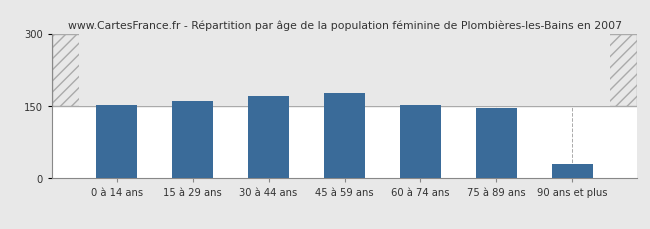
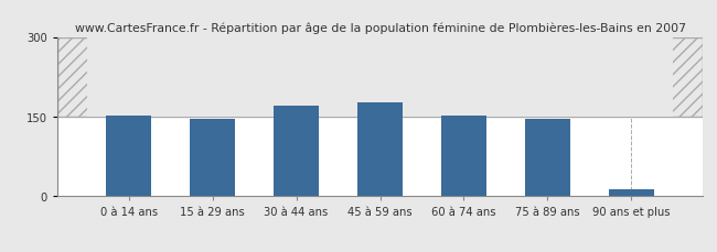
15 à 29 ans: 160 -> 146
90 ans et plus: 30 -> 13
